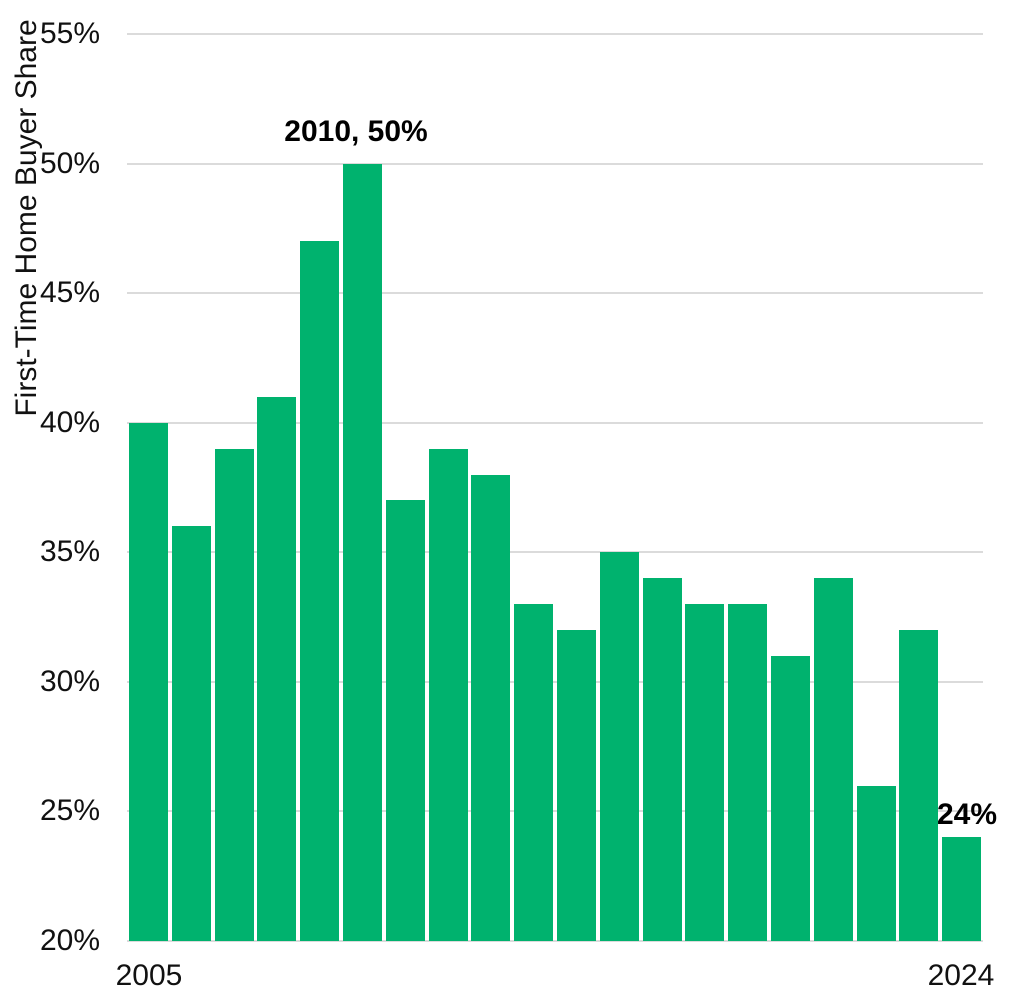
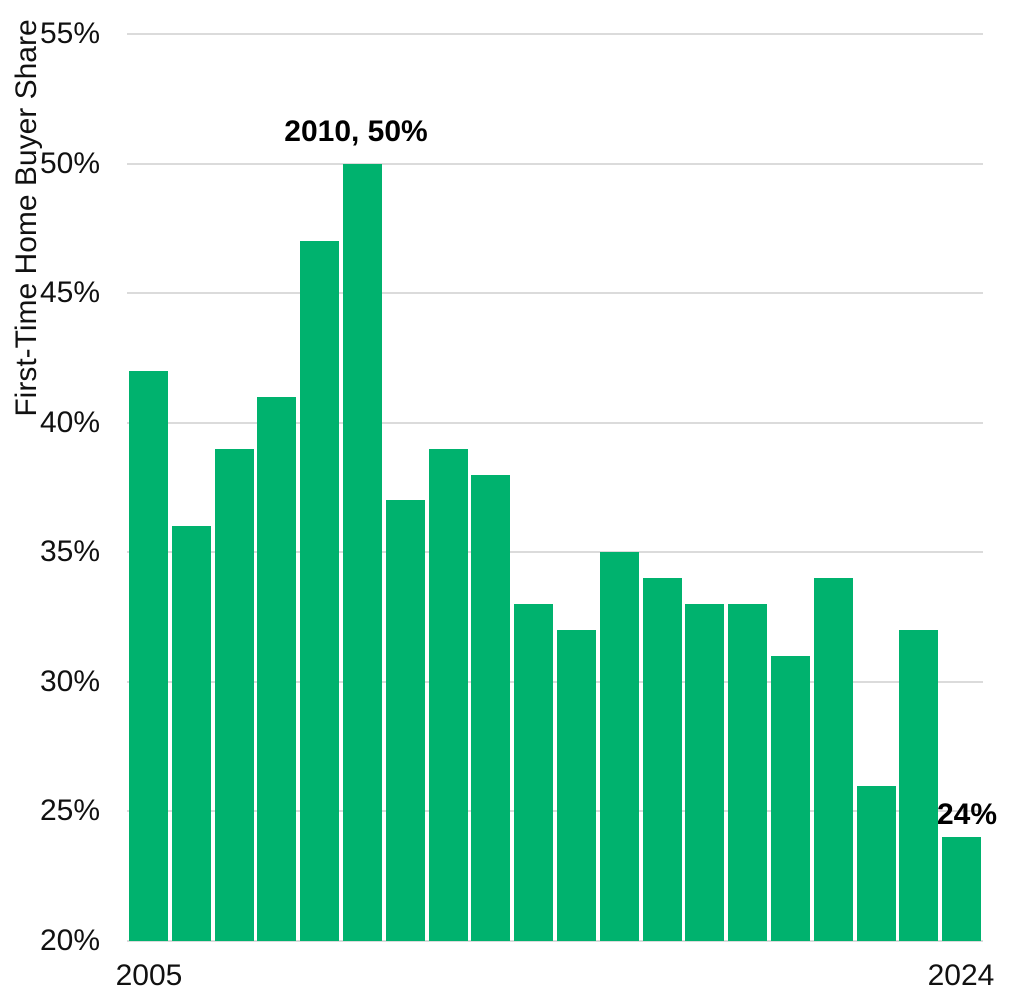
2005: 40% -> 42%
